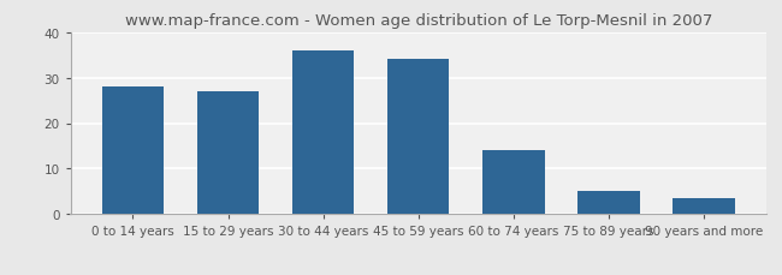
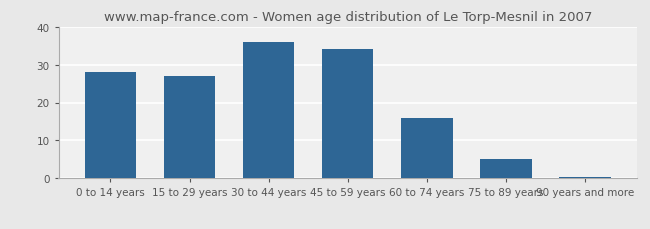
60 to 74 years: 14.0 -> 16.0
90 years and more: 3.5 -> 0.5
